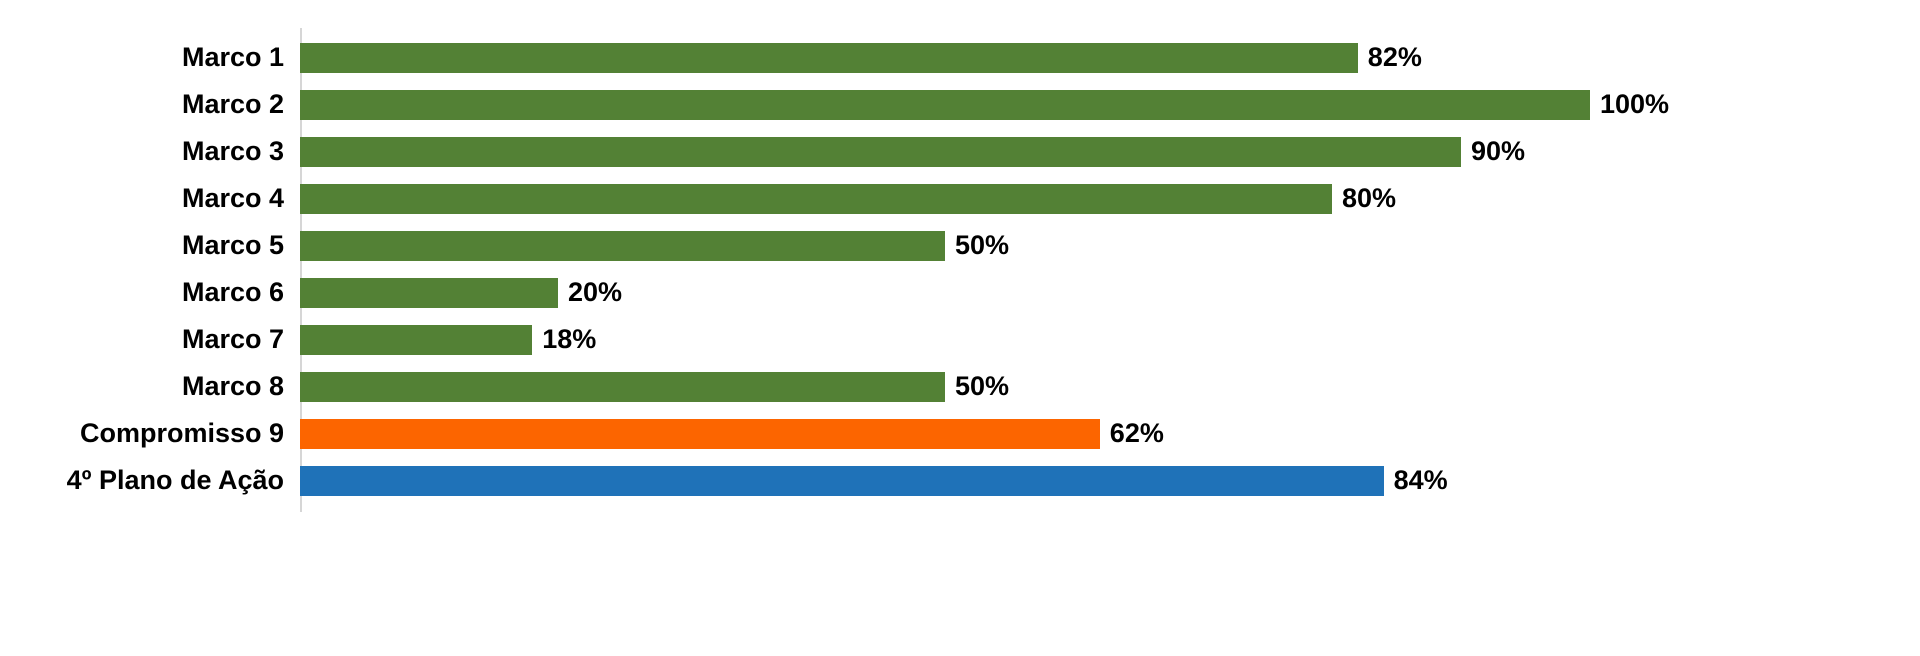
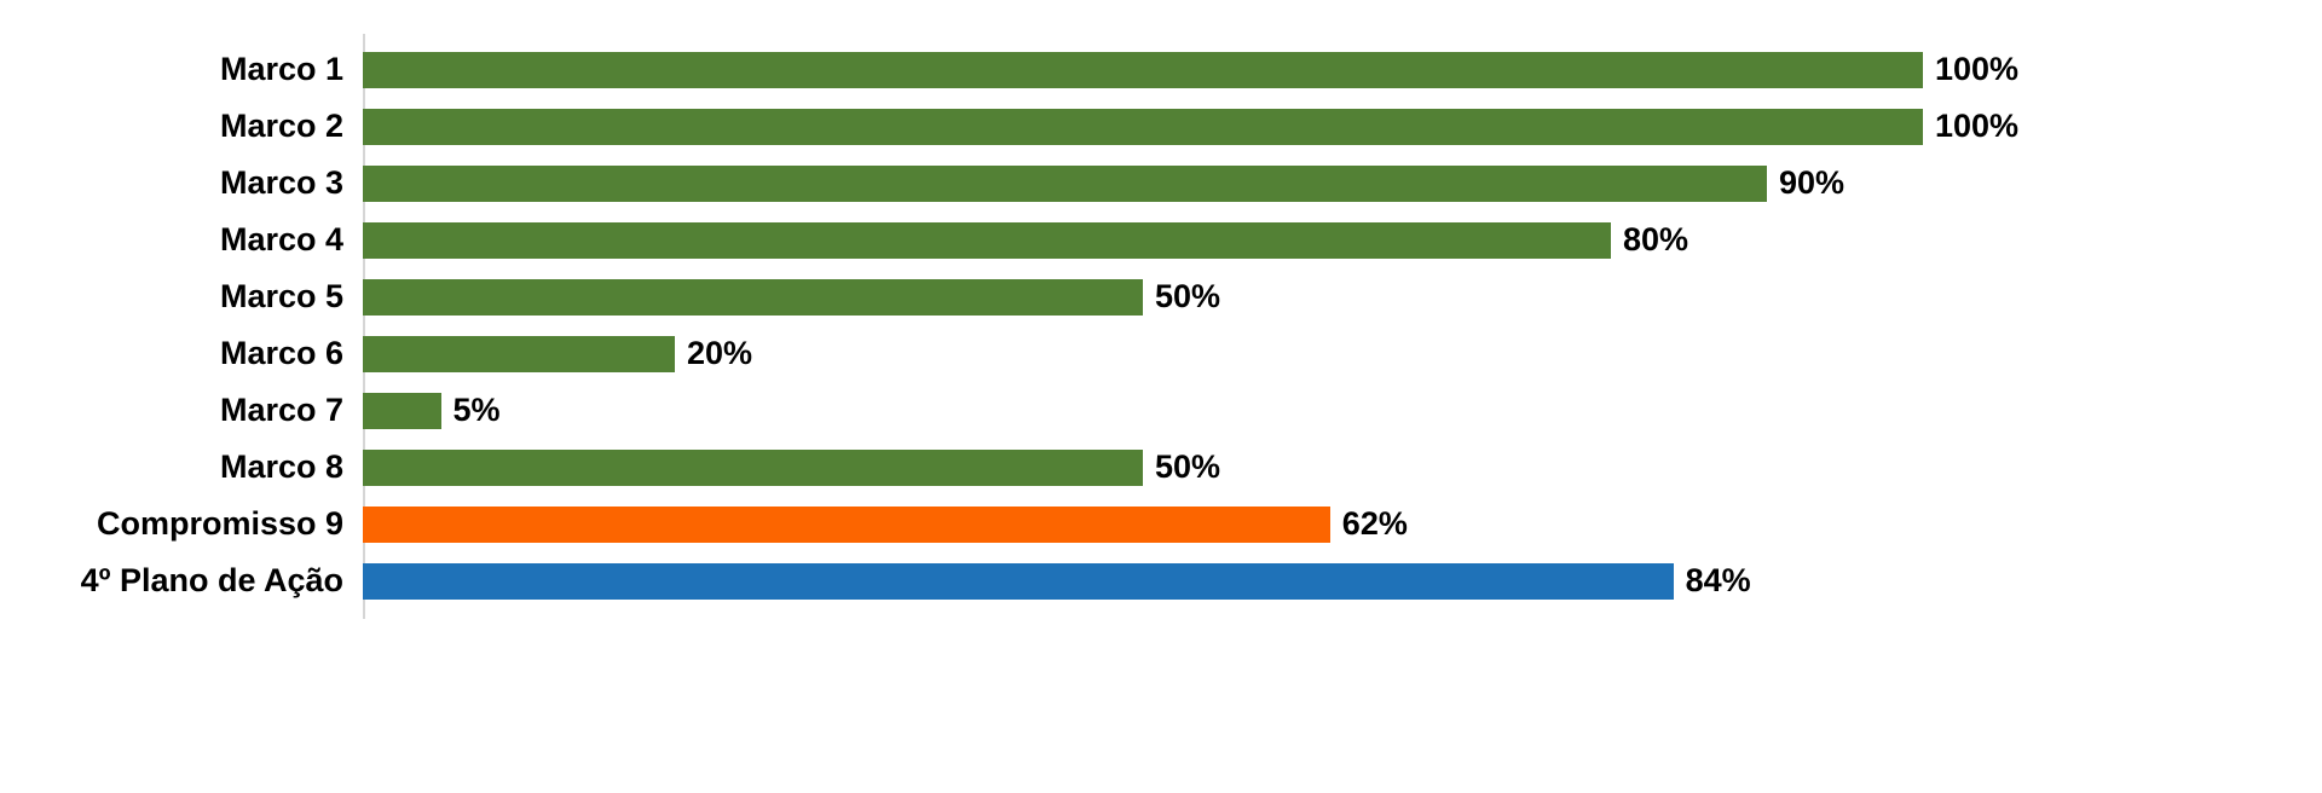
Marco 1: 82% -> 100%
Marco 7: 18% -> 5%
